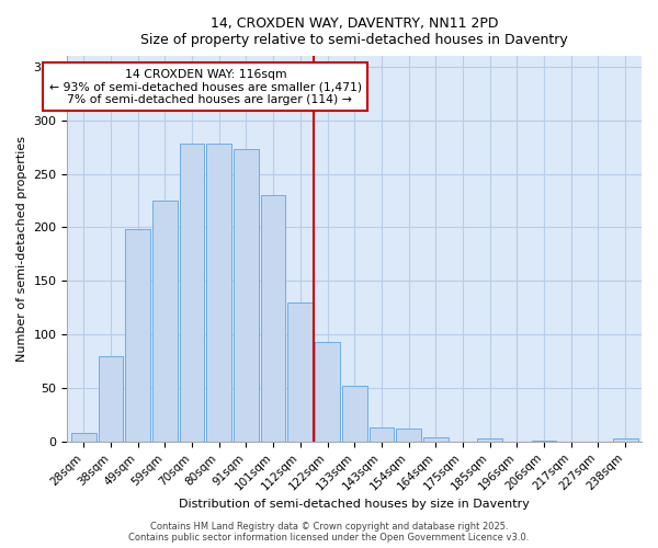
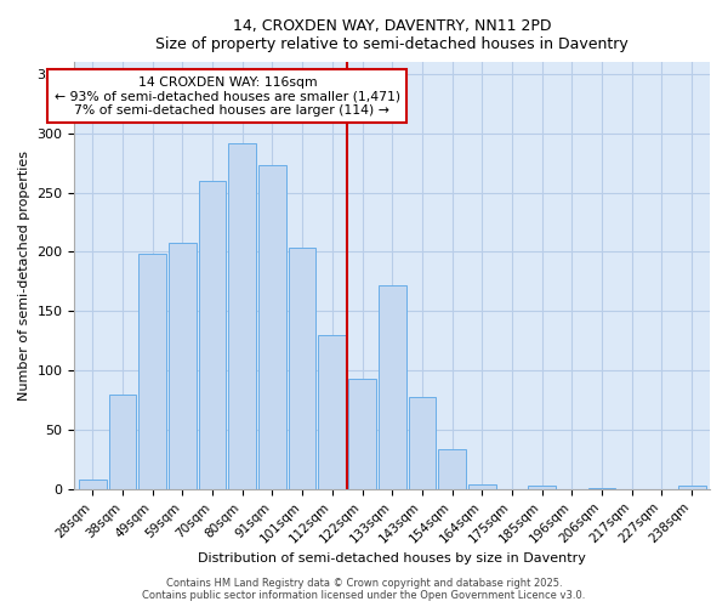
59sqm: 225 -> 208
70sqm: 278 -> 260
80sqm: 278 -> 292
101sqm: 230 -> 204
133sqm: 52 -> 172
143sqm: 13 -> 78
154sqm: 12 -> 34
